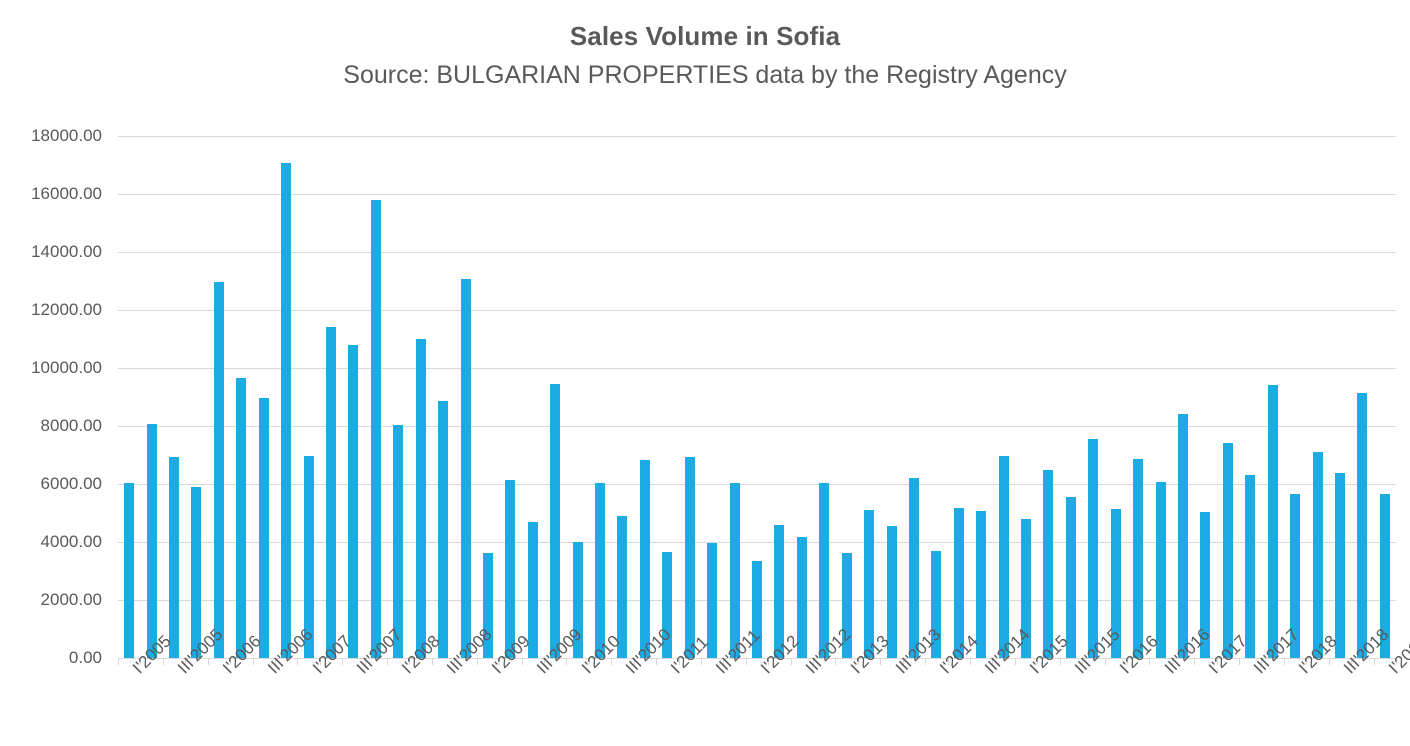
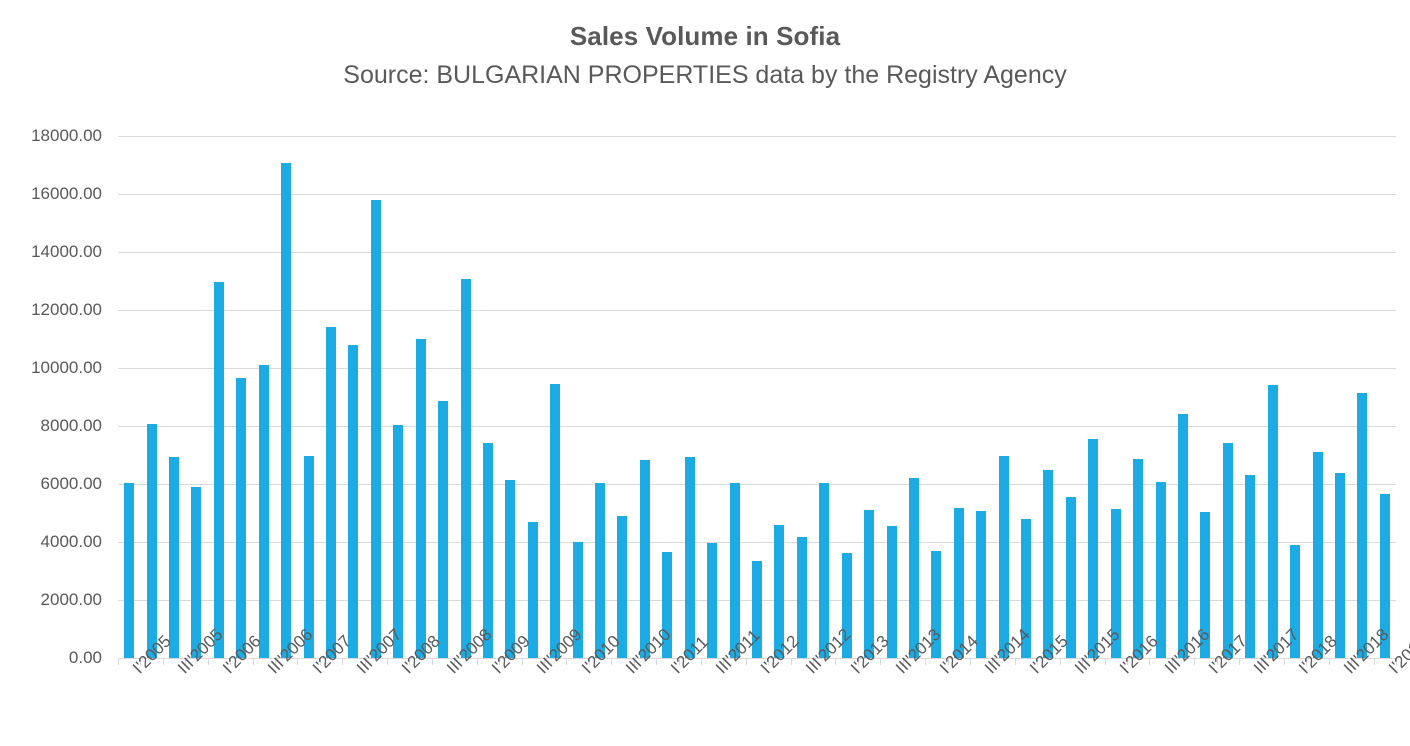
III'2006: 9000 -> 10100
I'2009: 3600 -> 7400
I'2018: 5700 -> 3900
